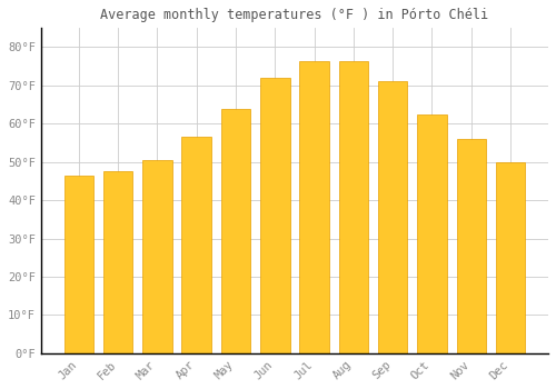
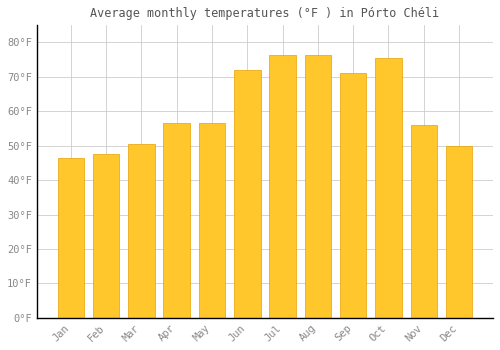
May: 64.0°F -> 56.5°F
Oct: 62.5°F -> 75.5°F
